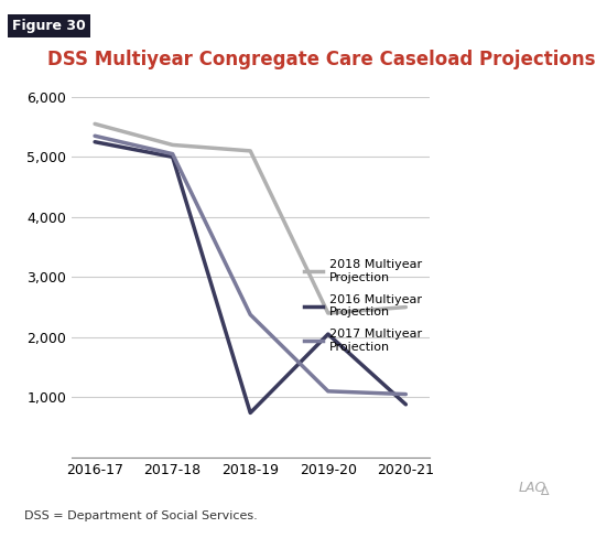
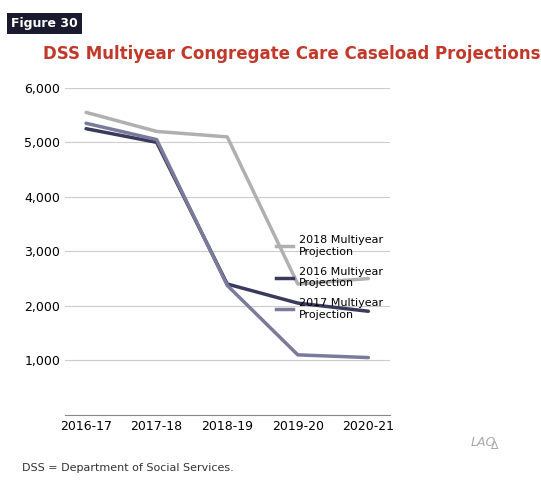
2016 Multiyear Projection/2018-19: 740 -> 2,400
2016 Multiyear Projection/2020-21: 880 -> 1,900
